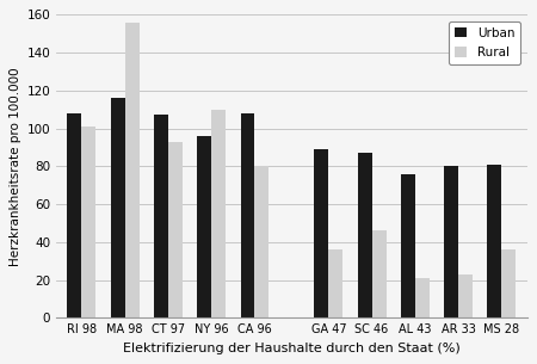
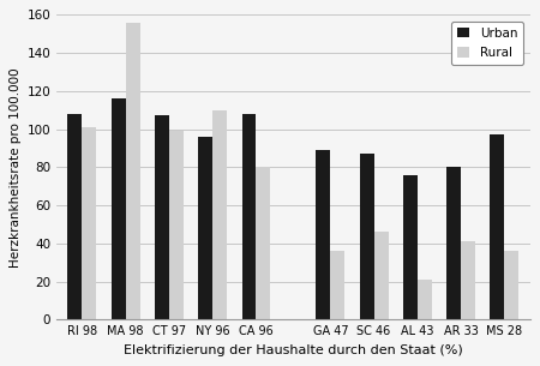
Rural/CT 97: 93 -> 99
Rural/AR 33: 23 -> 41
Urban/MS 28: 81 -> 97
